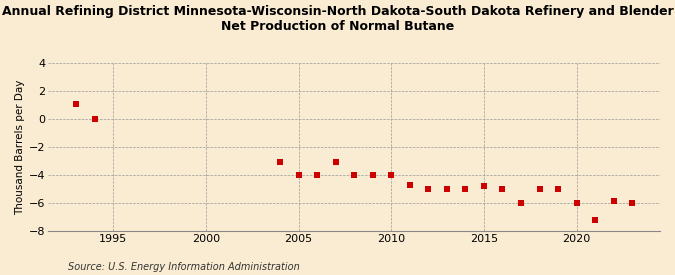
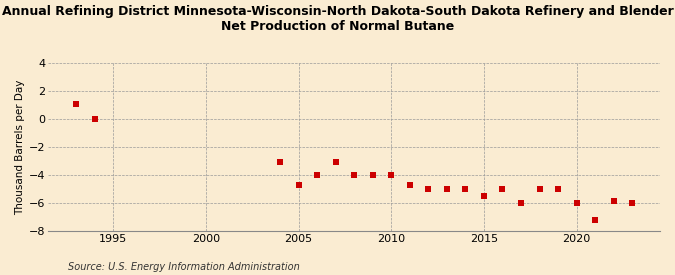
2005: -4.0 -> -4.7
2015: -4.8 -> -5.5
